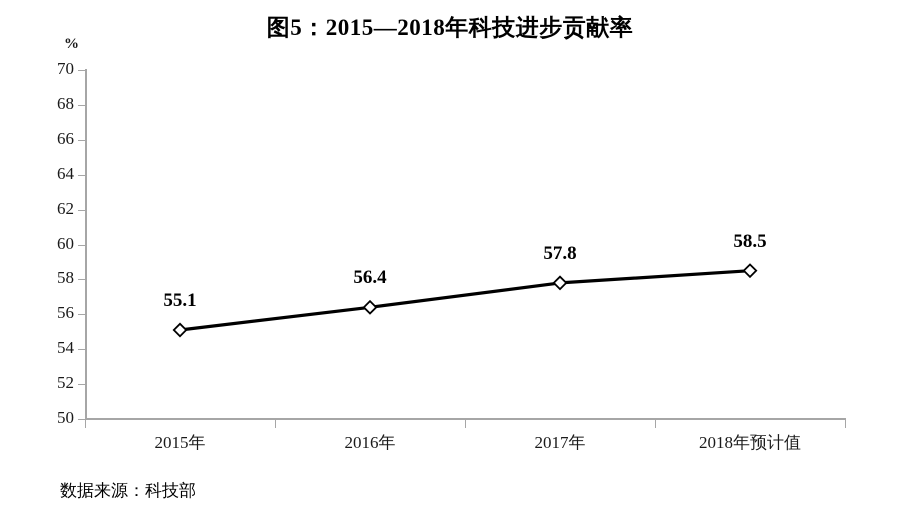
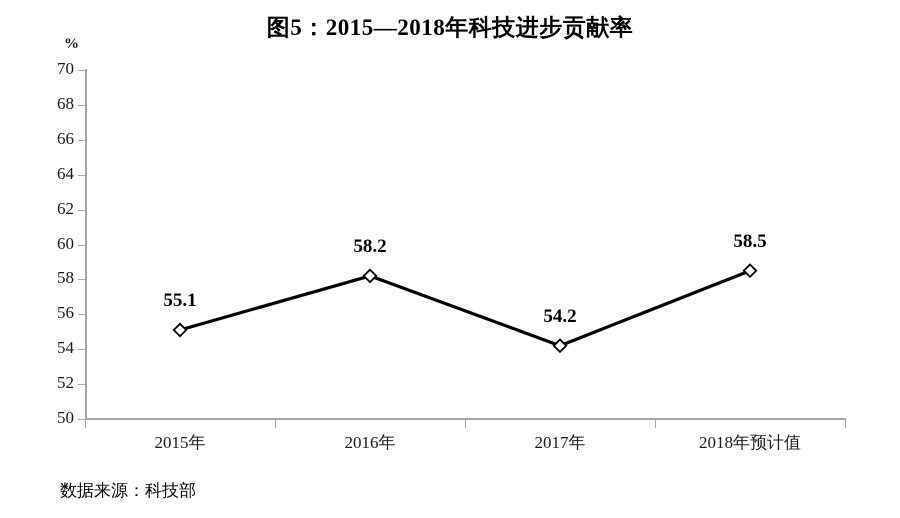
2016年: 56.4 -> 58.2
2017年: 57.8 -> 54.2
